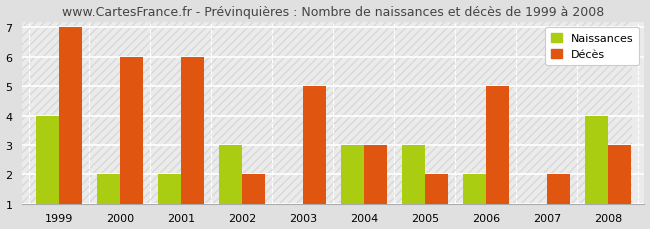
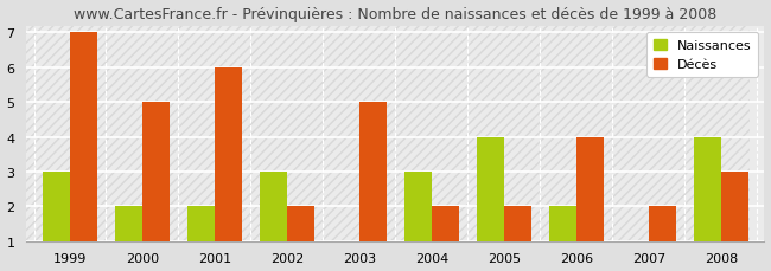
Naissances/1999: 4 -> 3
Décès/2000: 6 -> 5
Décès/2004: 3 -> 2
Naissances/2005: 3 -> 4
Décès/2006: 5 -> 4
